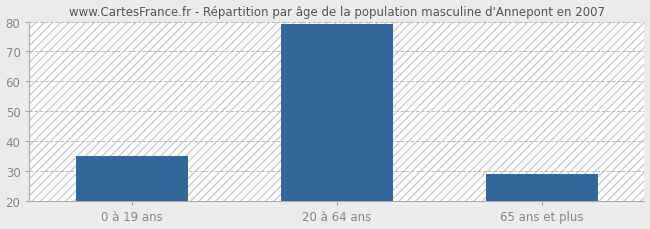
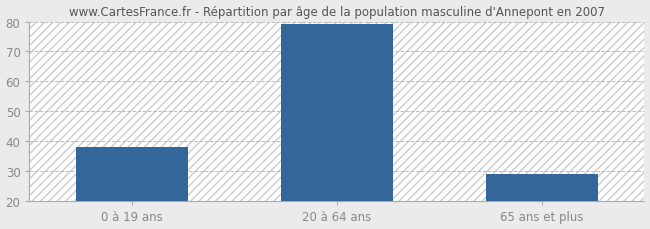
0 à 19 ans: 35 -> 38
